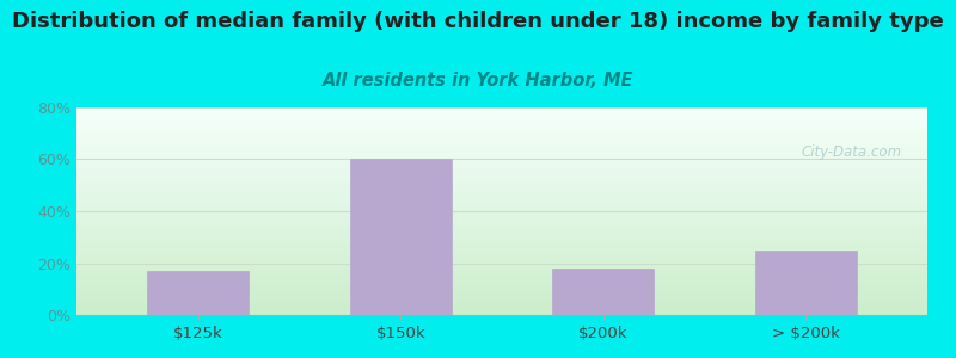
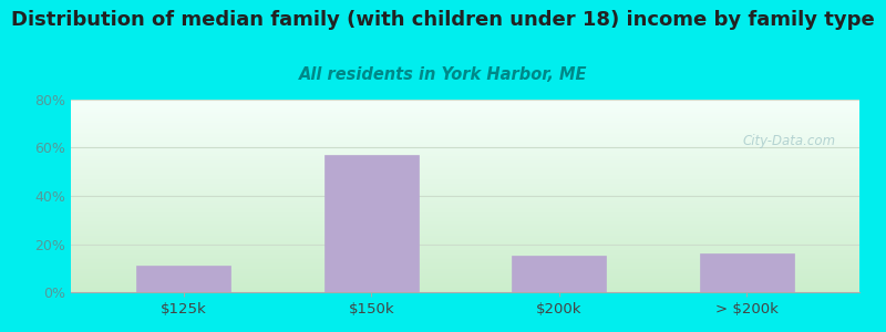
$125k: 17% -> 11%
$150k: 60% -> 57%
$200k: 18% -> 15%
> $200k: 25% -> 16%
